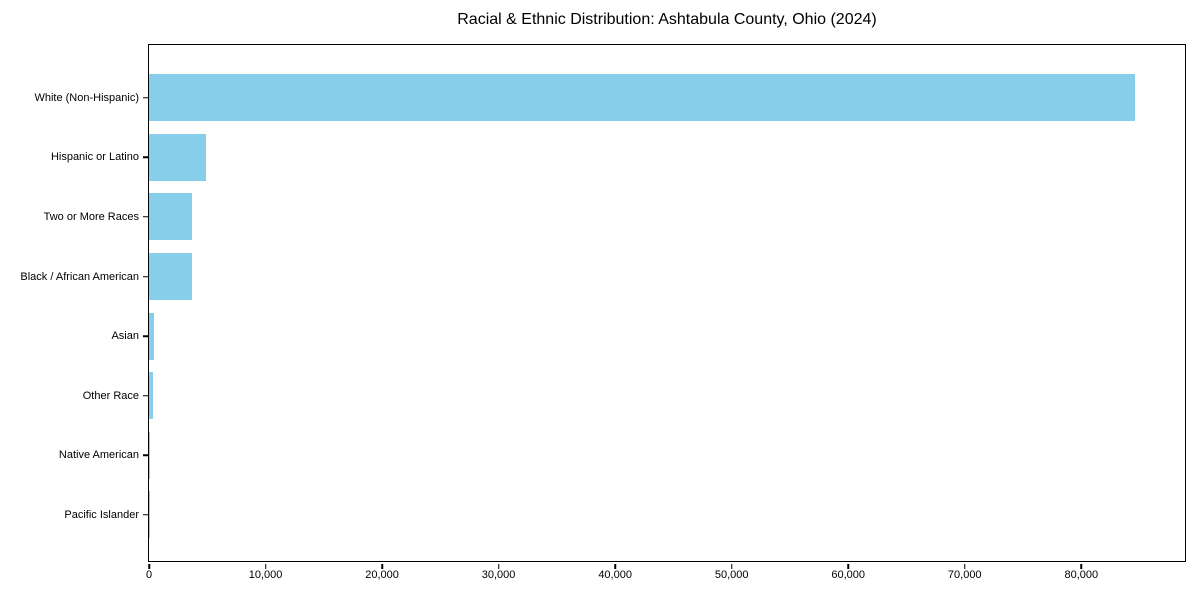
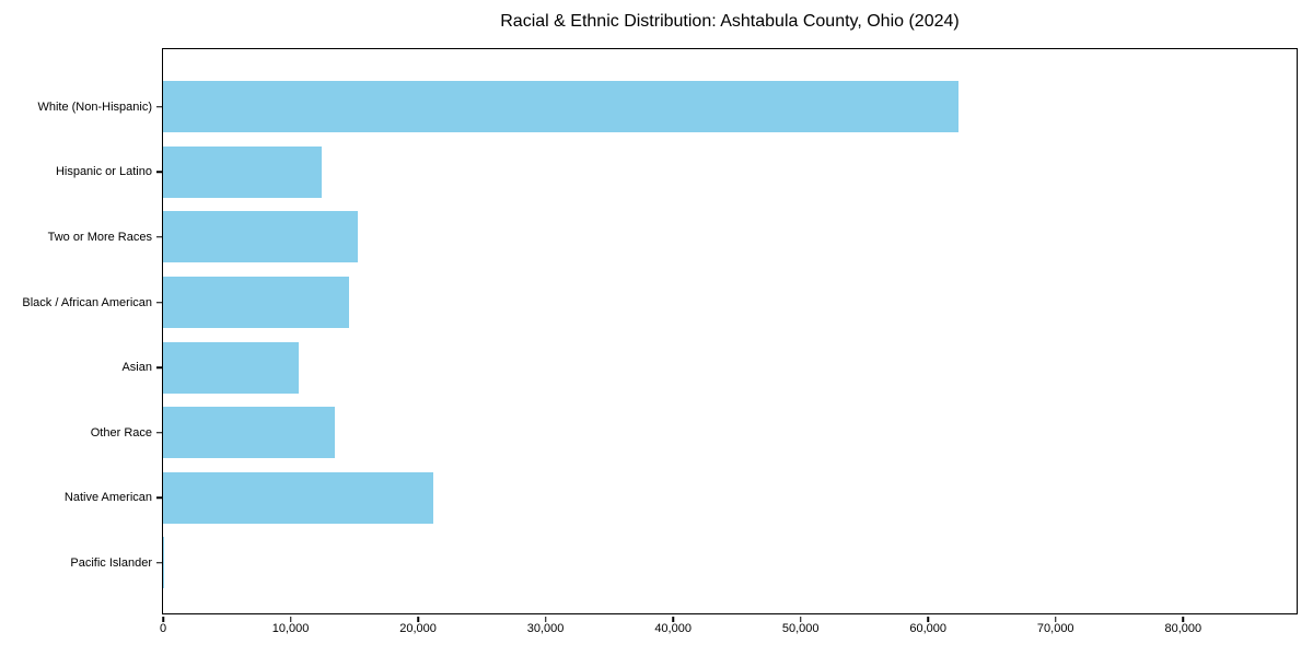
White (Non-Hispanic): 84600 -> 62400
Hispanic or Latino: 4900 -> 12400
Two or More Races: 3600 -> 15300
Black / African American: 3700 -> 14600
Asian: 400 -> 10600
Other Race: 300 -> 13500
Native American: 100 -> 21200
